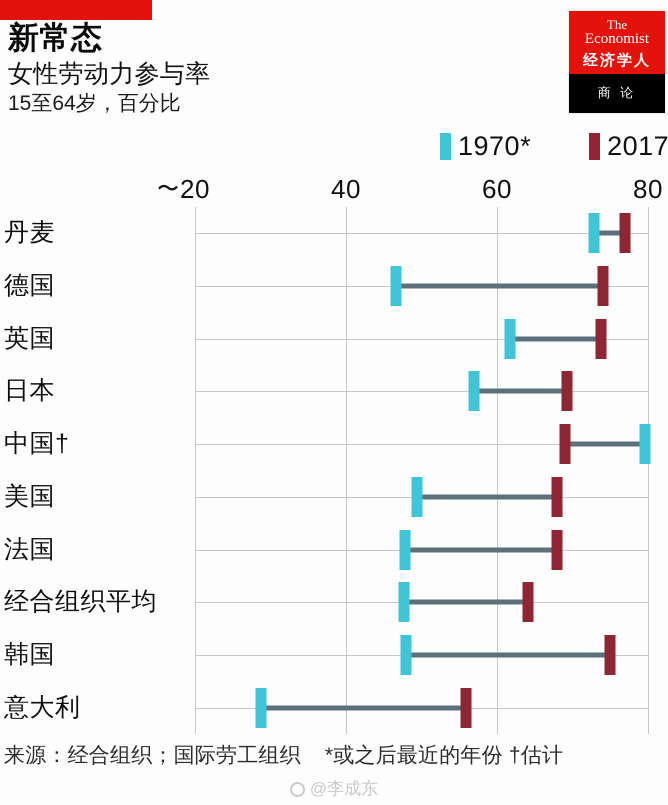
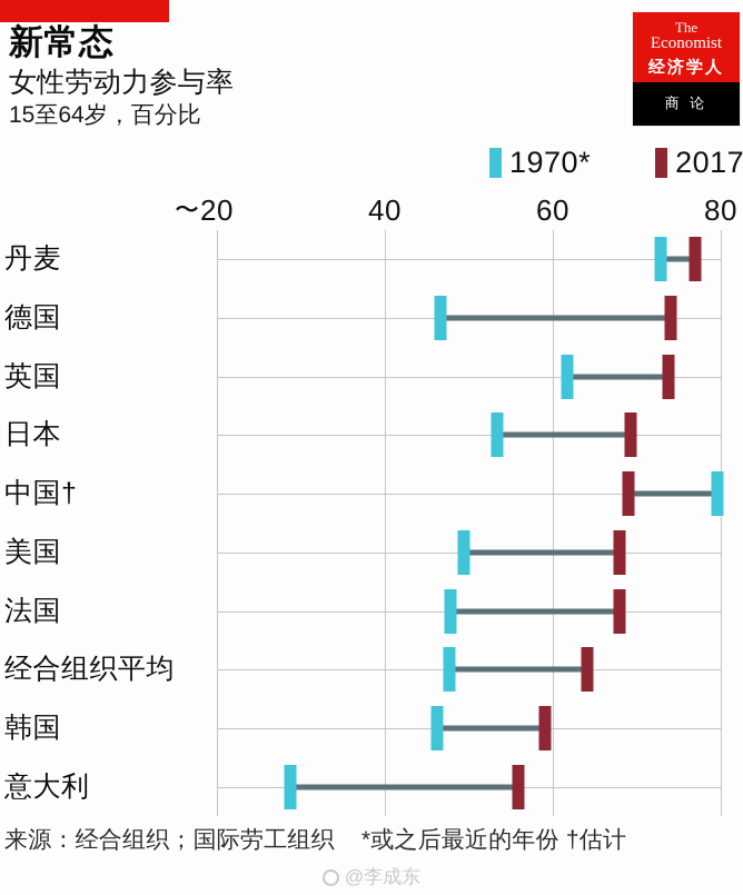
1970*/日本: 57 -> 53
1970*/韩国: 48 -> 46
2017/韩国: 75 -> 59
